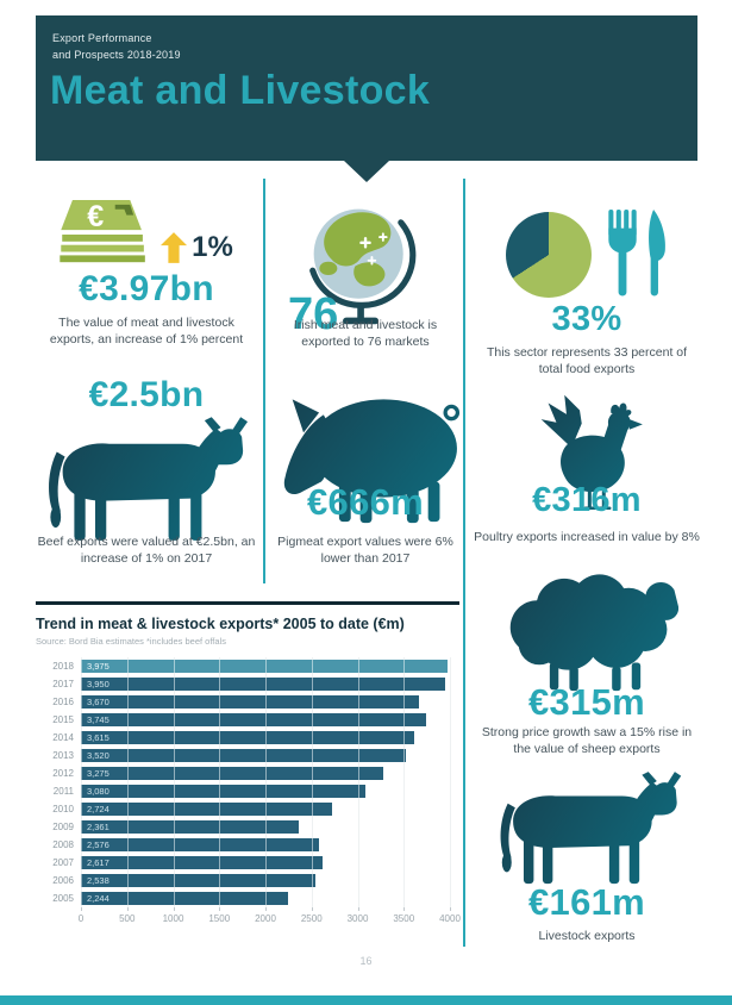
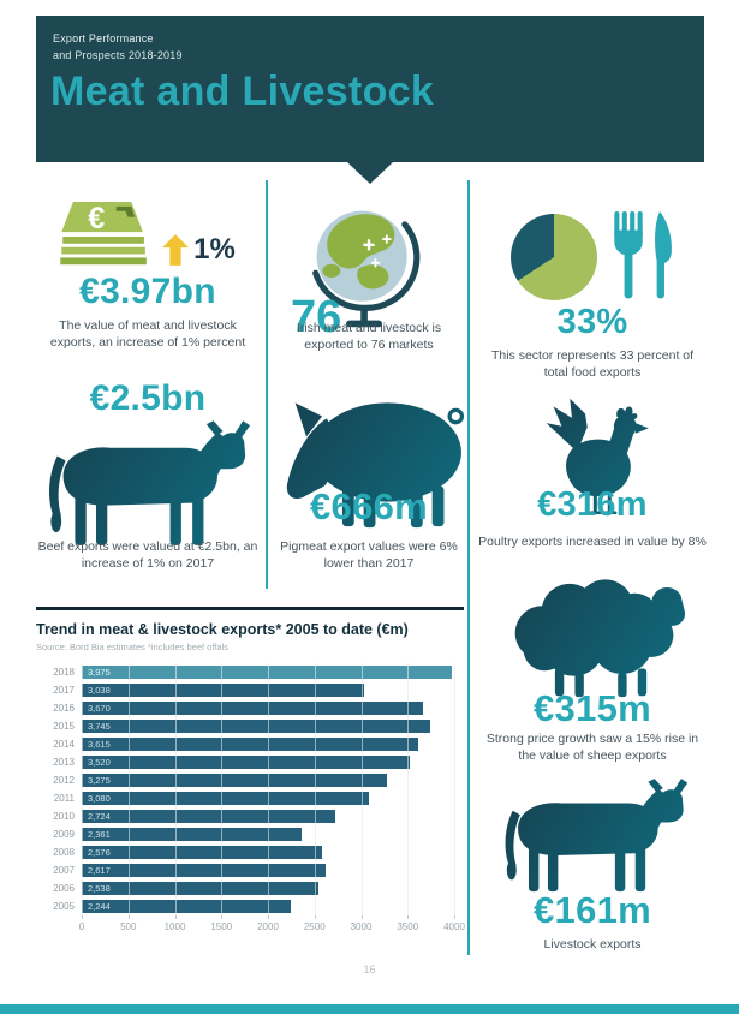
2017: 3,950 -> 3,038
